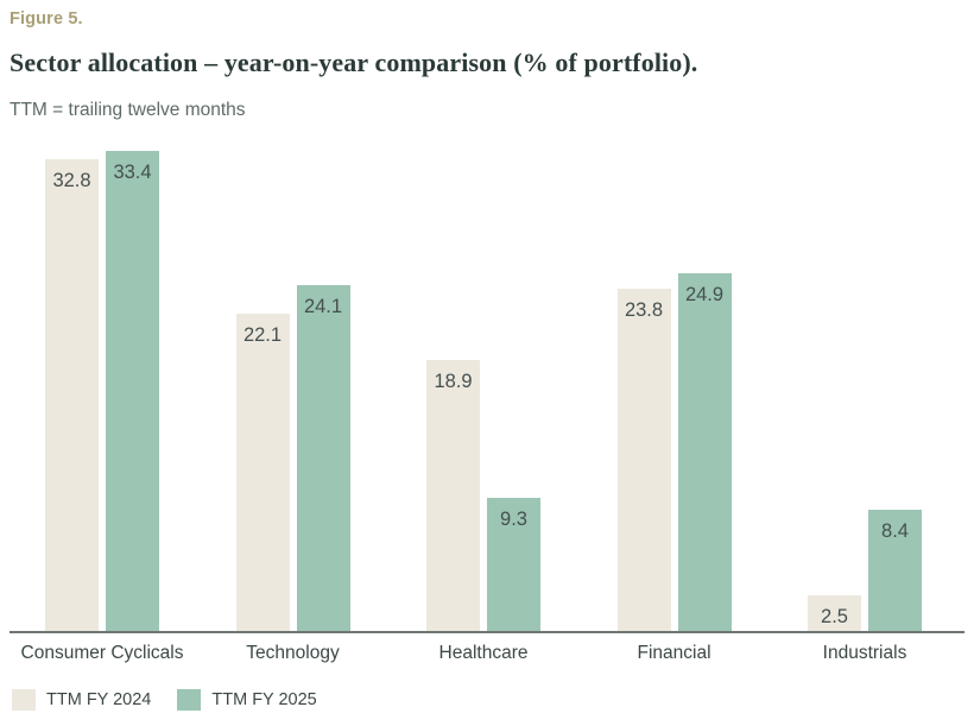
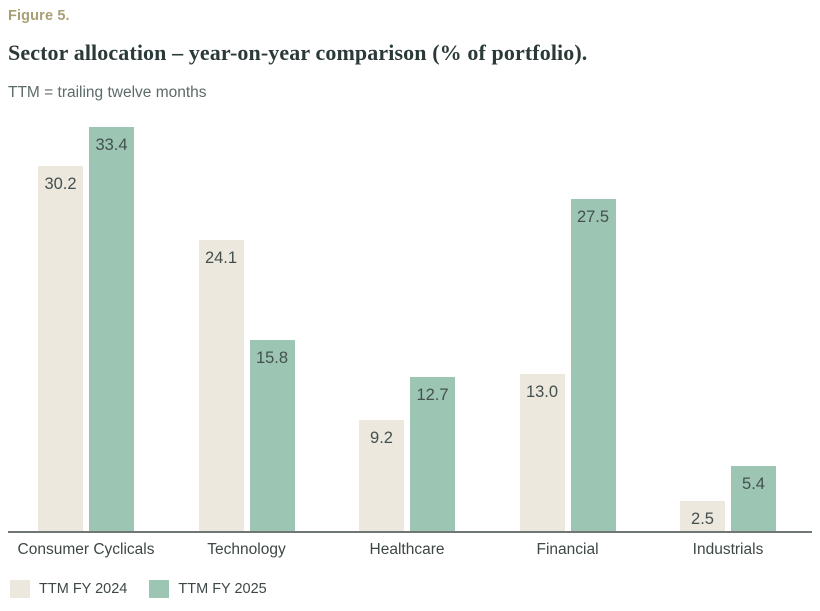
TTM FY 2024/Consumer Cyclicals: 32.8 -> 30.2
TTM FY 2024/Technology: 22.1 -> 24.1
TTM FY 2025/Technology: 24.1 -> 15.8
TTM FY 2024/Healthcare: 18.9 -> 9.2
TTM FY 2025/Healthcare: 9.3 -> 12.7
TTM FY 2024/Financial: 23.8 -> 13.0
TTM FY 2025/Financial: 24.9 -> 27.5
TTM FY 2025/Industrials: 8.4 -> 5.4
